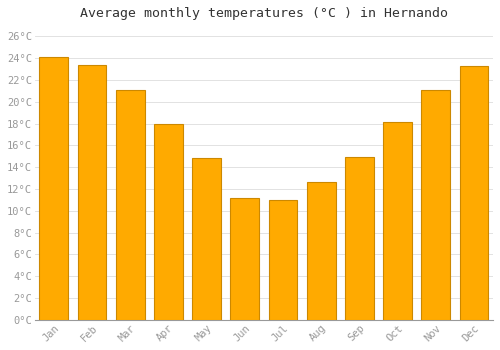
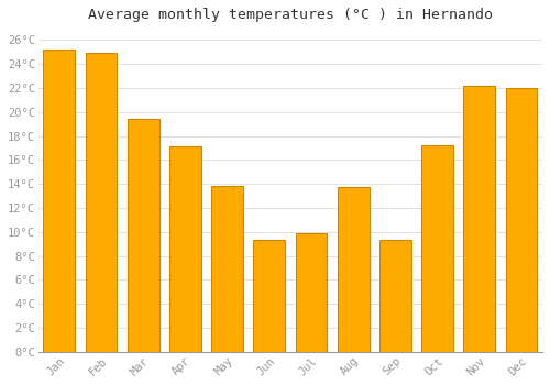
Jan: 24.1°C -> 25.2°C
Feb: 23.4°C -> 24.9°C
Mar: 21.1°C -> 19.4°C
Apr: 18.0°C -> 17.1°C
May: 14.8°C -> 13.8°C
Jun: 11.2°C -> 9.3°C
Jul: 11.0°C -> 9.9°C
Aug: 12.6°C -> 13.7°C
Sep: 14.9°C -> 9.3°C
Oct: 18.1°C -> 17.2°C
Nov: 21.1°C -> 22.2°C
Dec: 23.3°C -> 22.0°C
